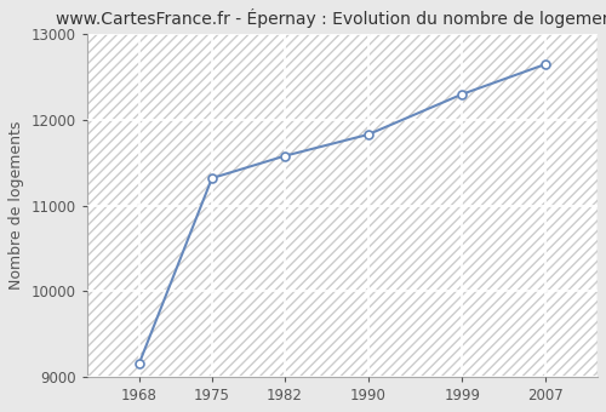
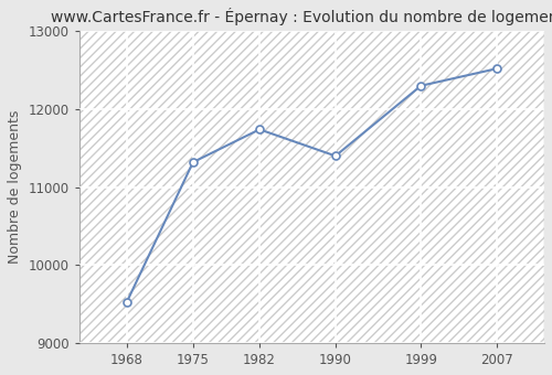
1968: 9150 -> 9520
1982: 11580 -> 11740
1990: 11830 -> 11400
2007: 12650 -> 12520
